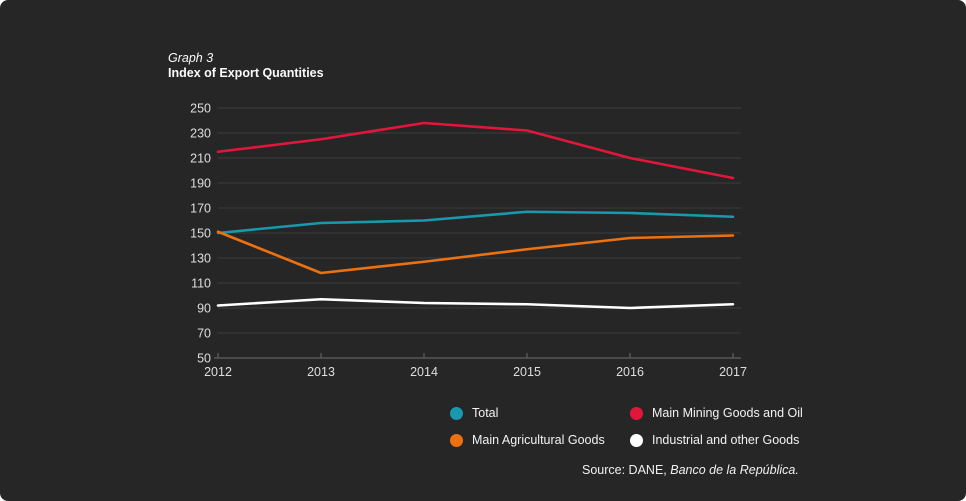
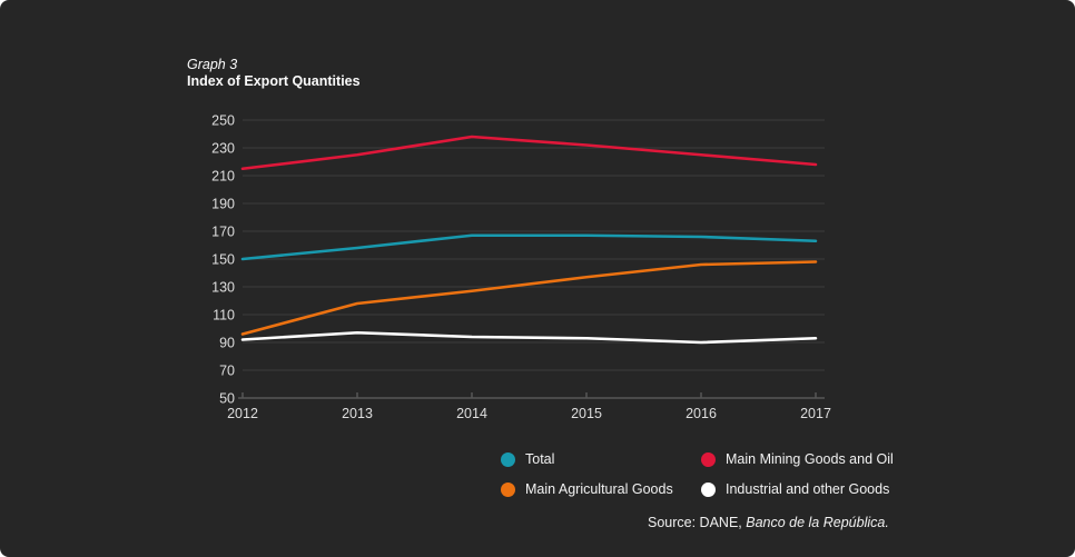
Main Agricultural Goods/2012: 151 -> 96
Total/2014: 160 -> 167
Main Mining Goods and Oil/2016: 210 -> 225
Main Mining Goods and Oil/2017: 194 -> 218
